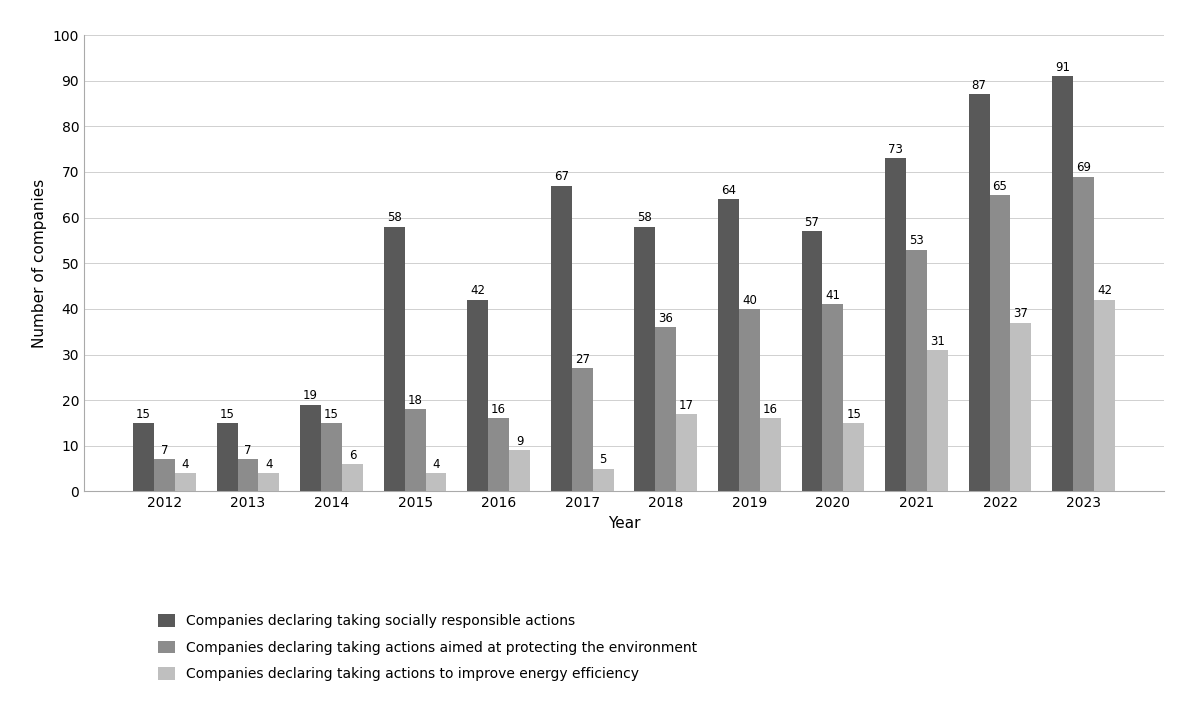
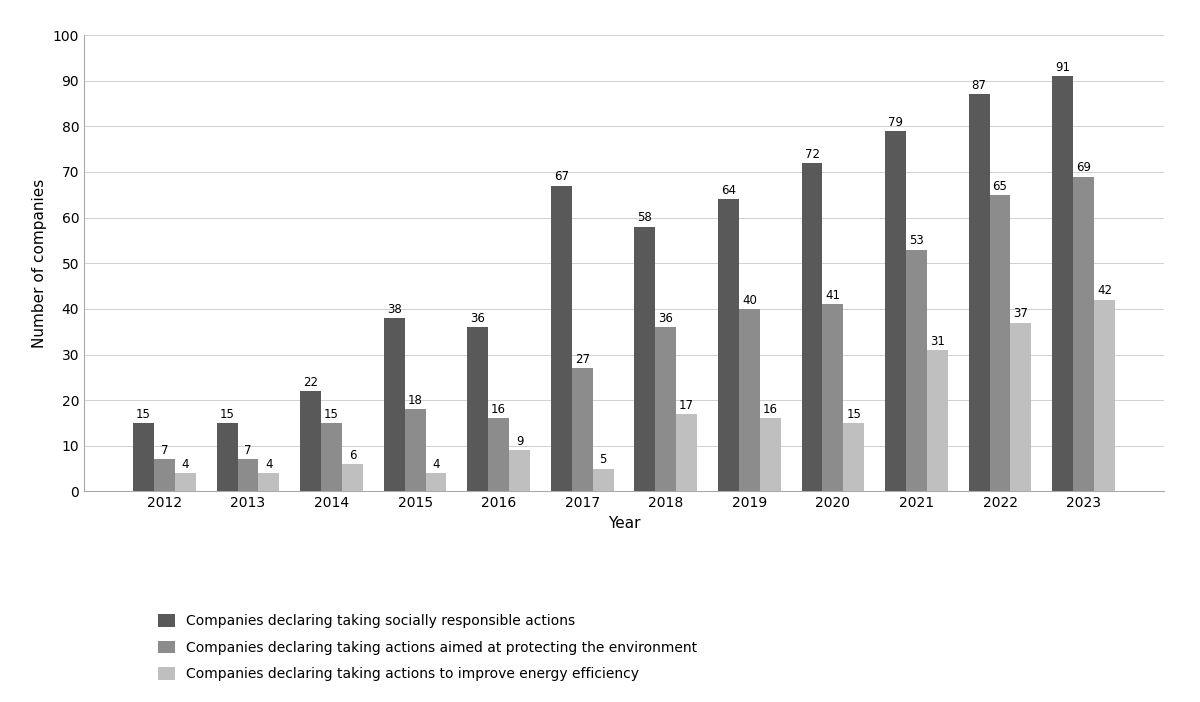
Companies declaring taking socially responsible actions/2014: 19 -> 22
Companies declaring taking socially responsible actions/2015: 58 -> 38
Companies declaring taking socially responsible actions/2016: 42 -> 36
Companies declaring taking socially responsible actions/2020: 57 -> 72
Companies declaring taking socially responsible actions/2021: 73 -> 79
